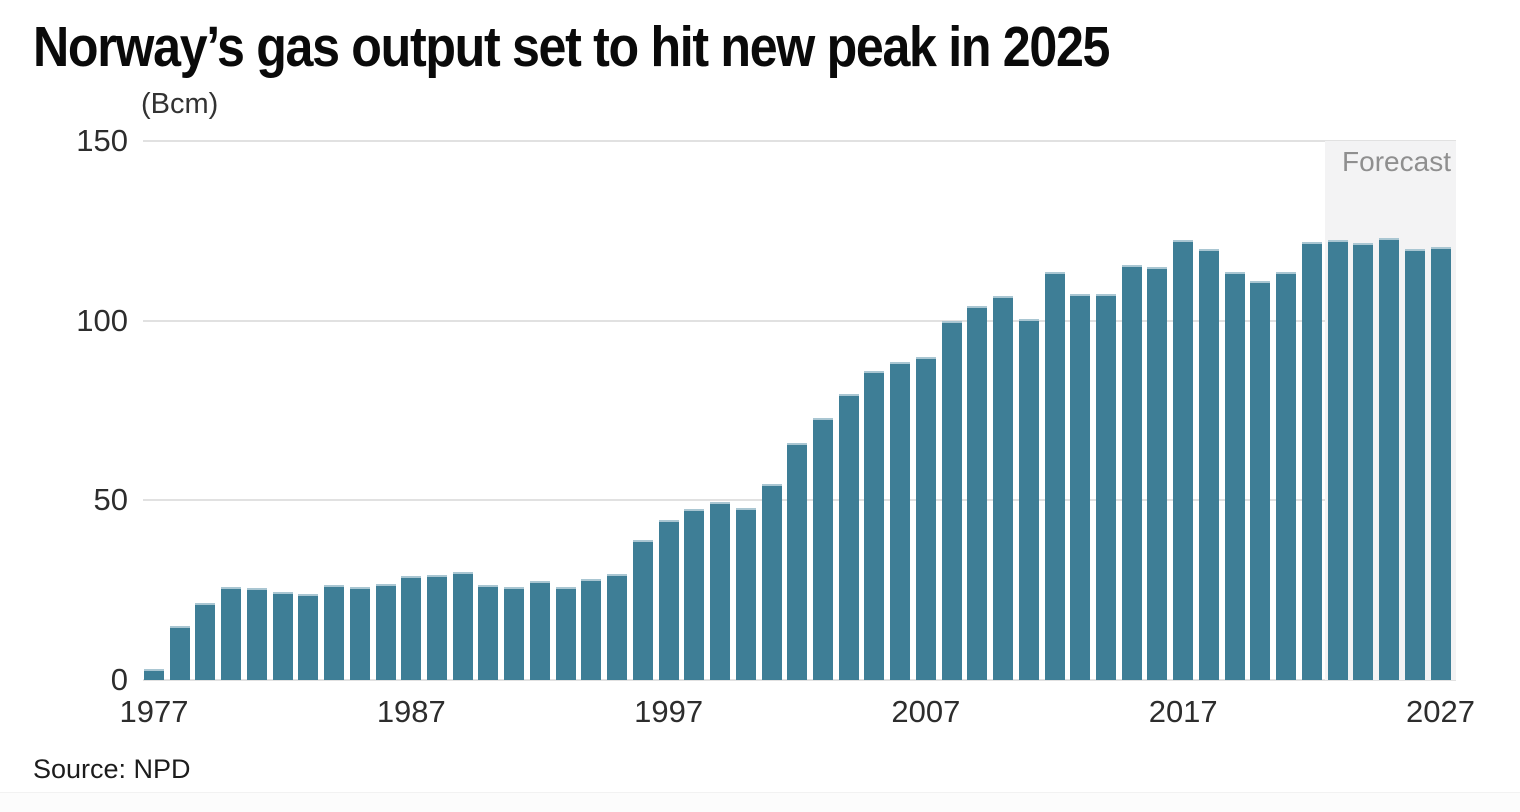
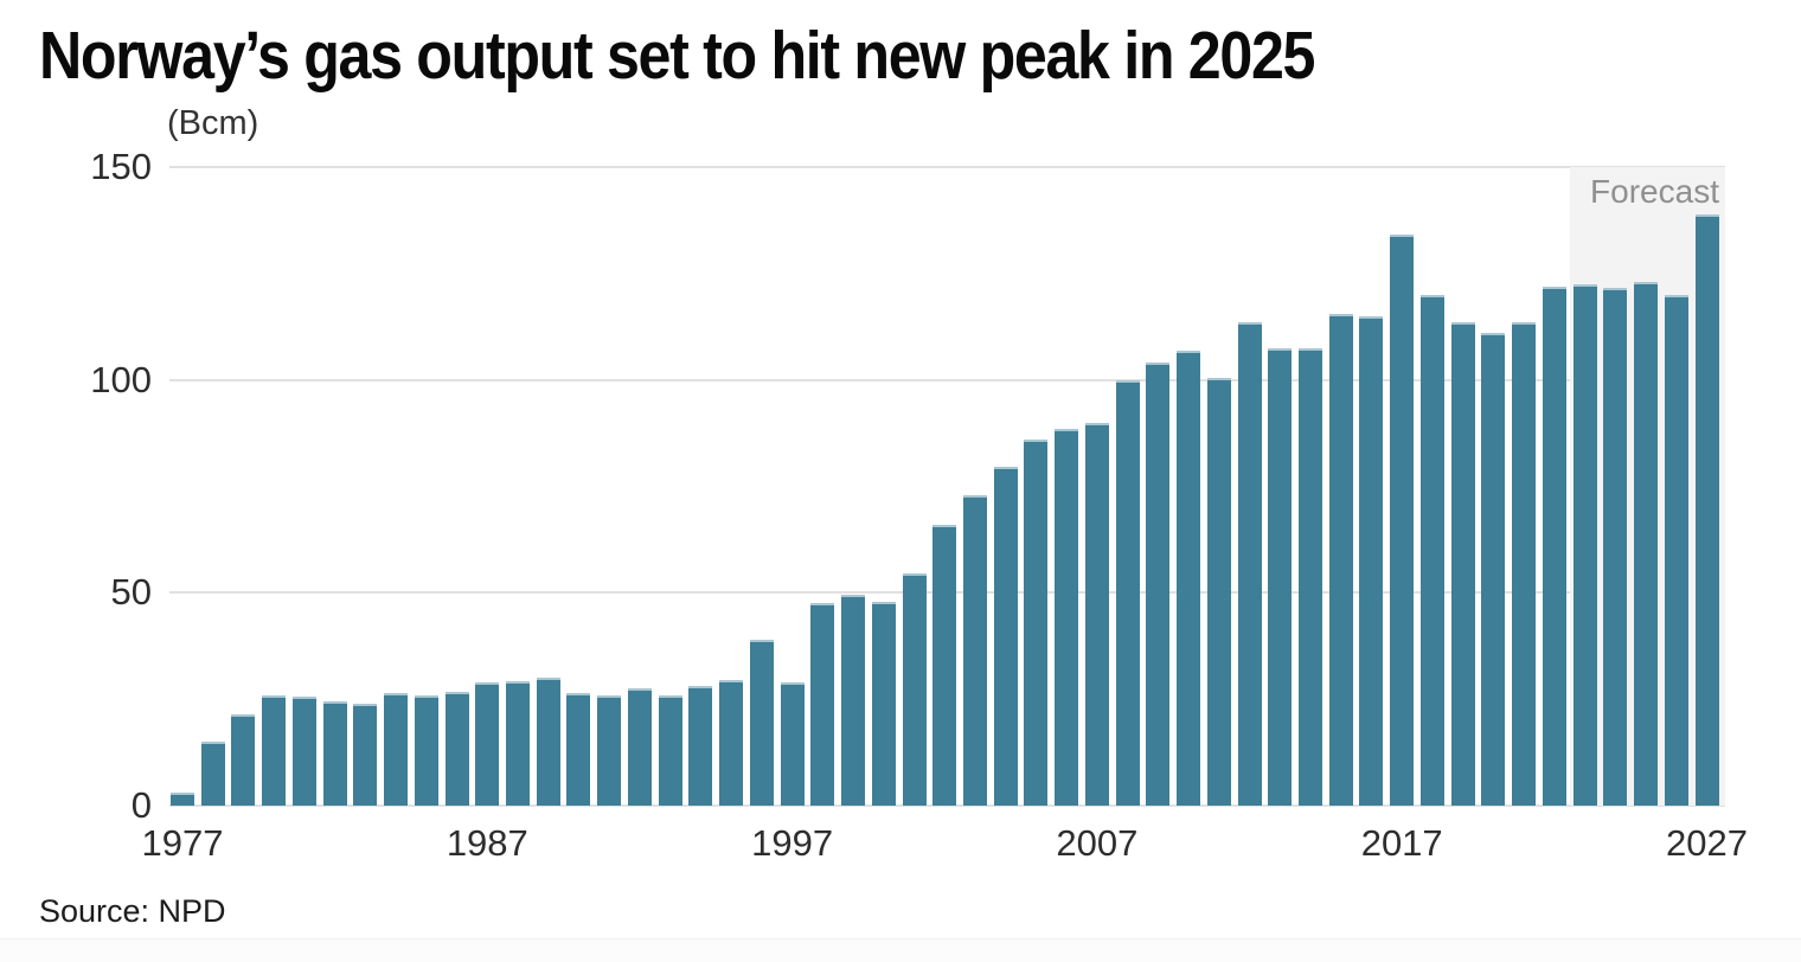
1997: 44 -> 29
2017: 122 -> 134
2027: 120 -> 139
